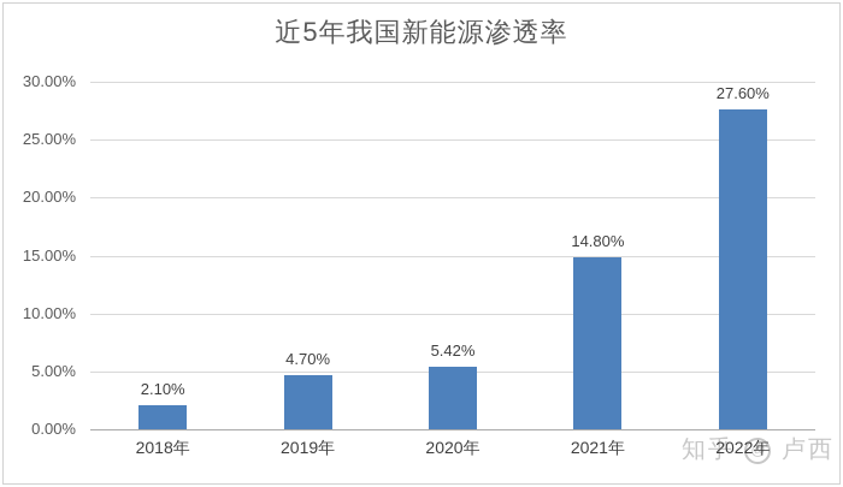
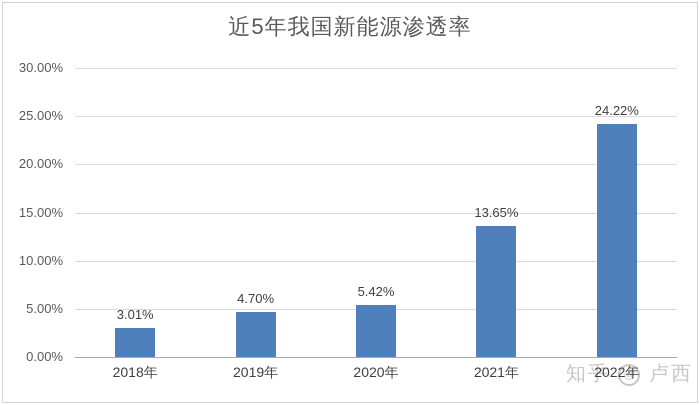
2018年: 2.10% -> 3.01%
2021年: 14.80% -> 13.65%
2022年: 27.60% -> 24.22%
